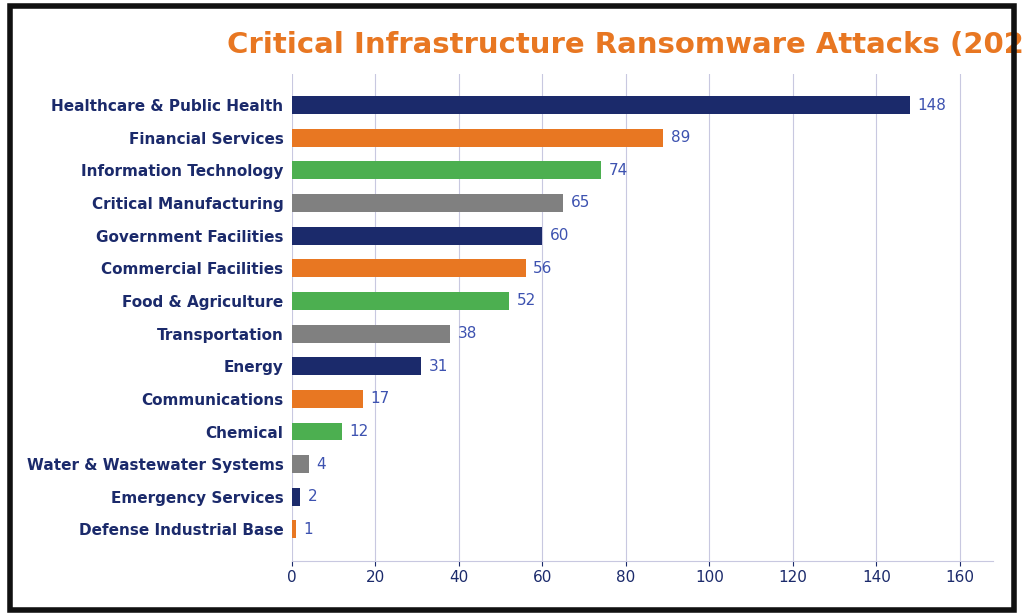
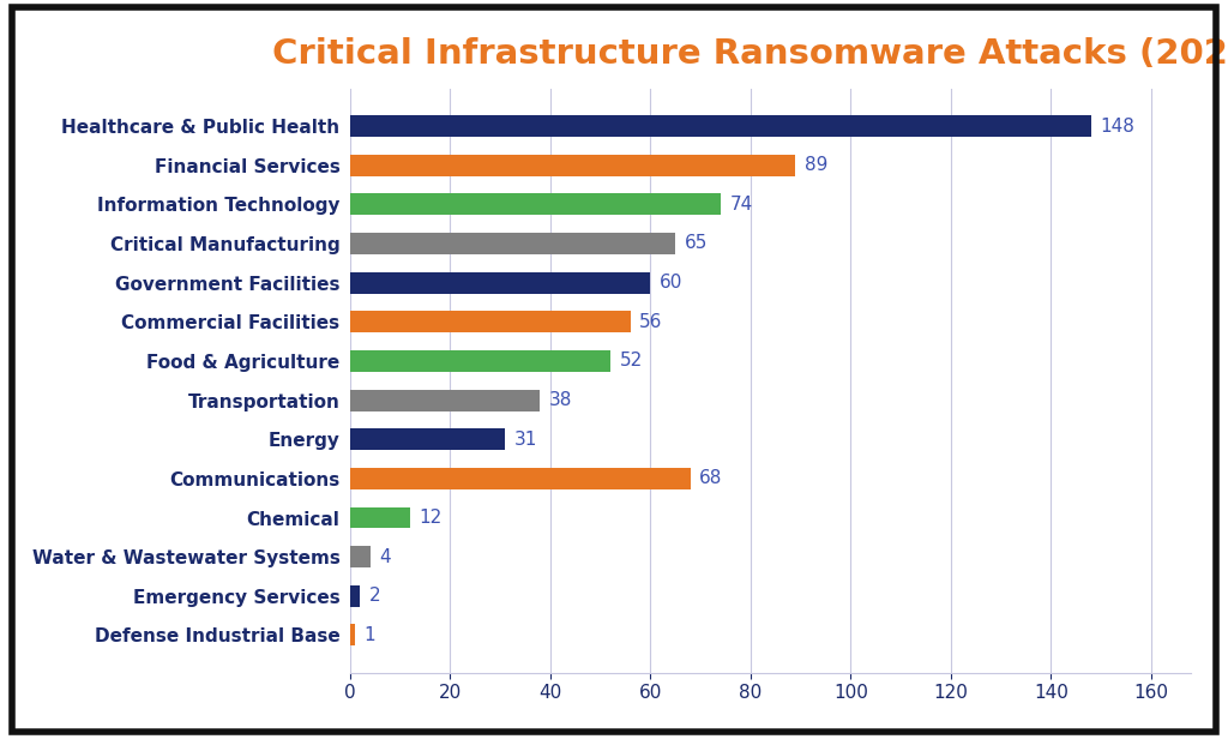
Communications: 17 -> 68
